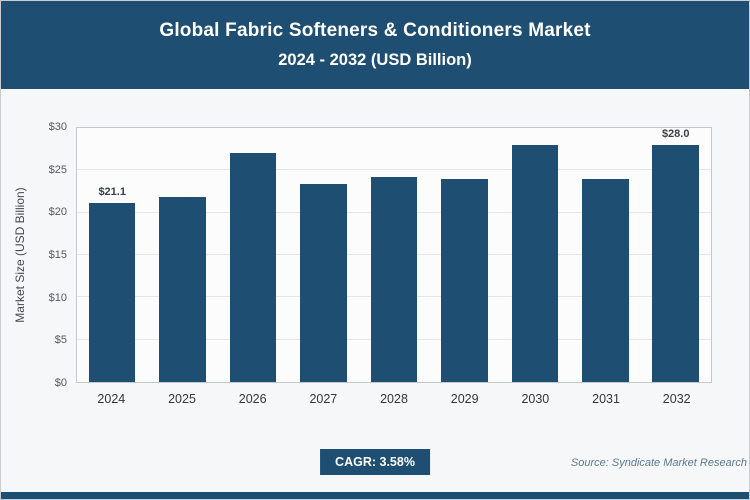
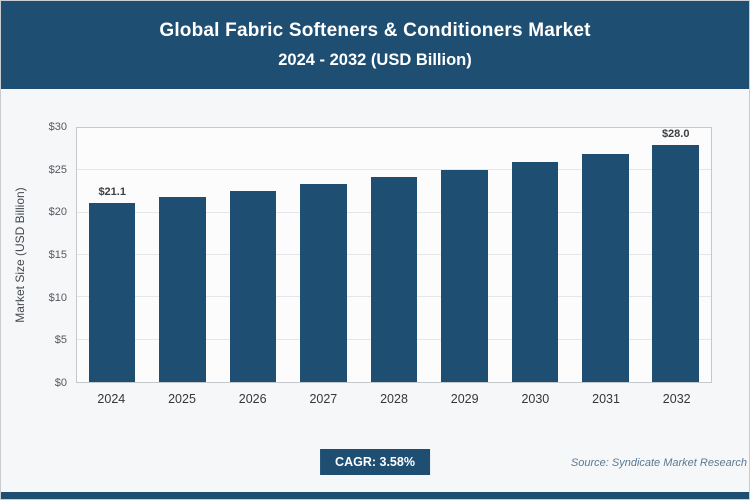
2026: $27 -> $23
2029: $24 -> $25
2030: $28 -> $26
2031: $24 -> $27
